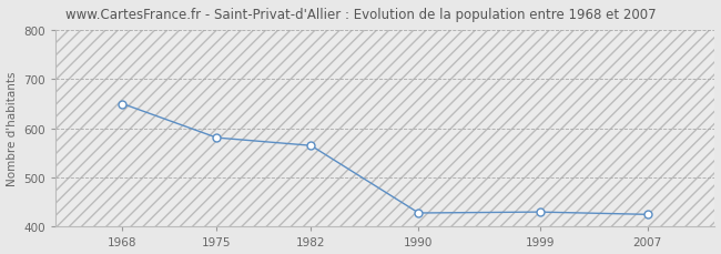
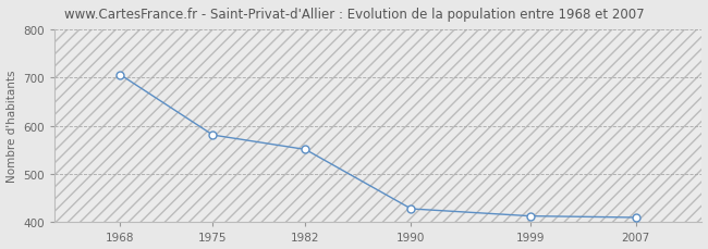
1968: 650 -> 706
1982: 565 -> 551
1999: 430 -> 413
2007: 425 -> 410
